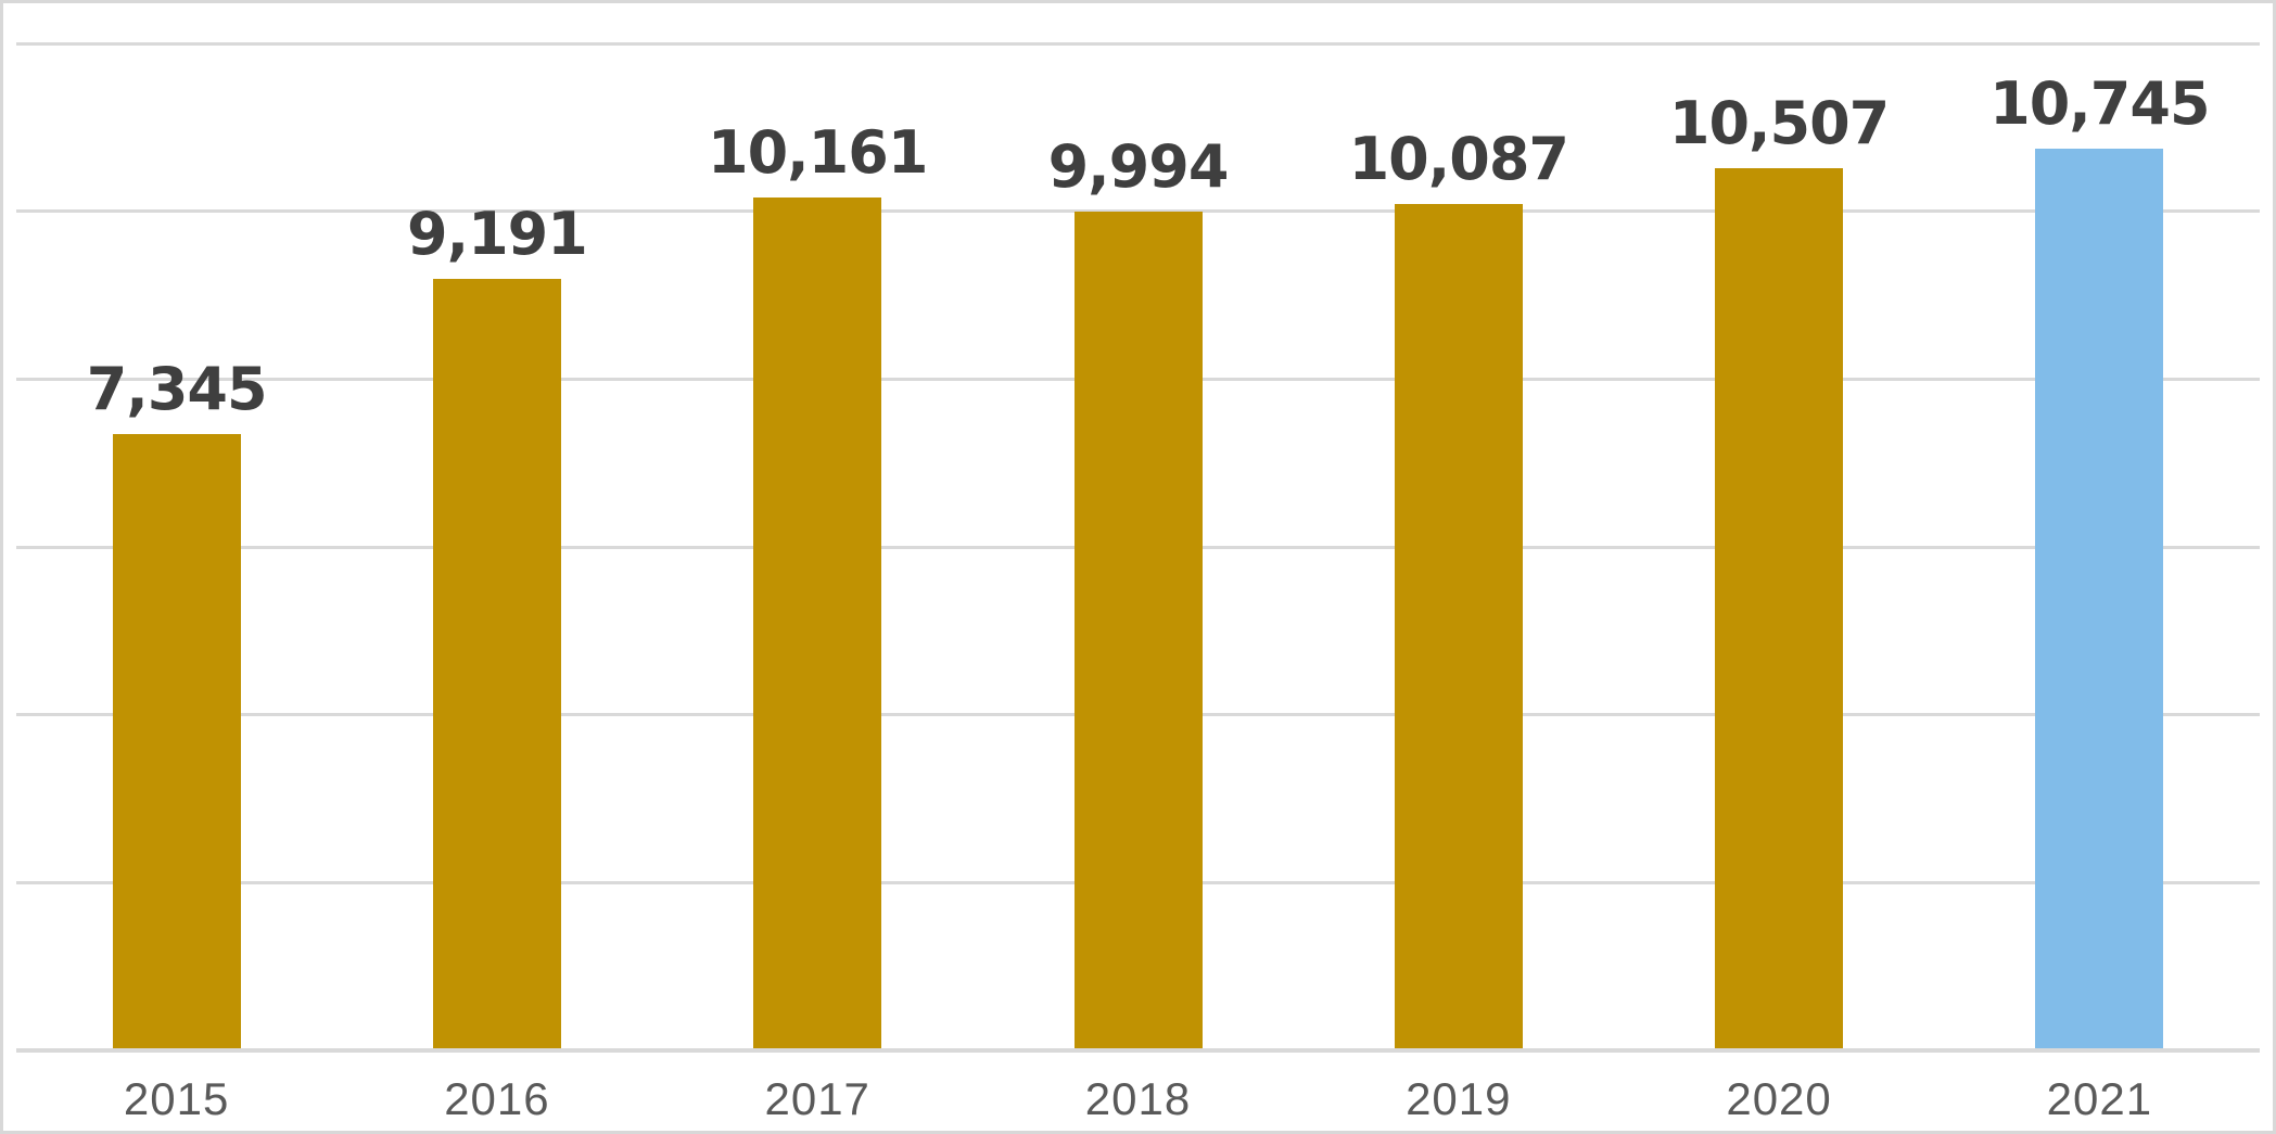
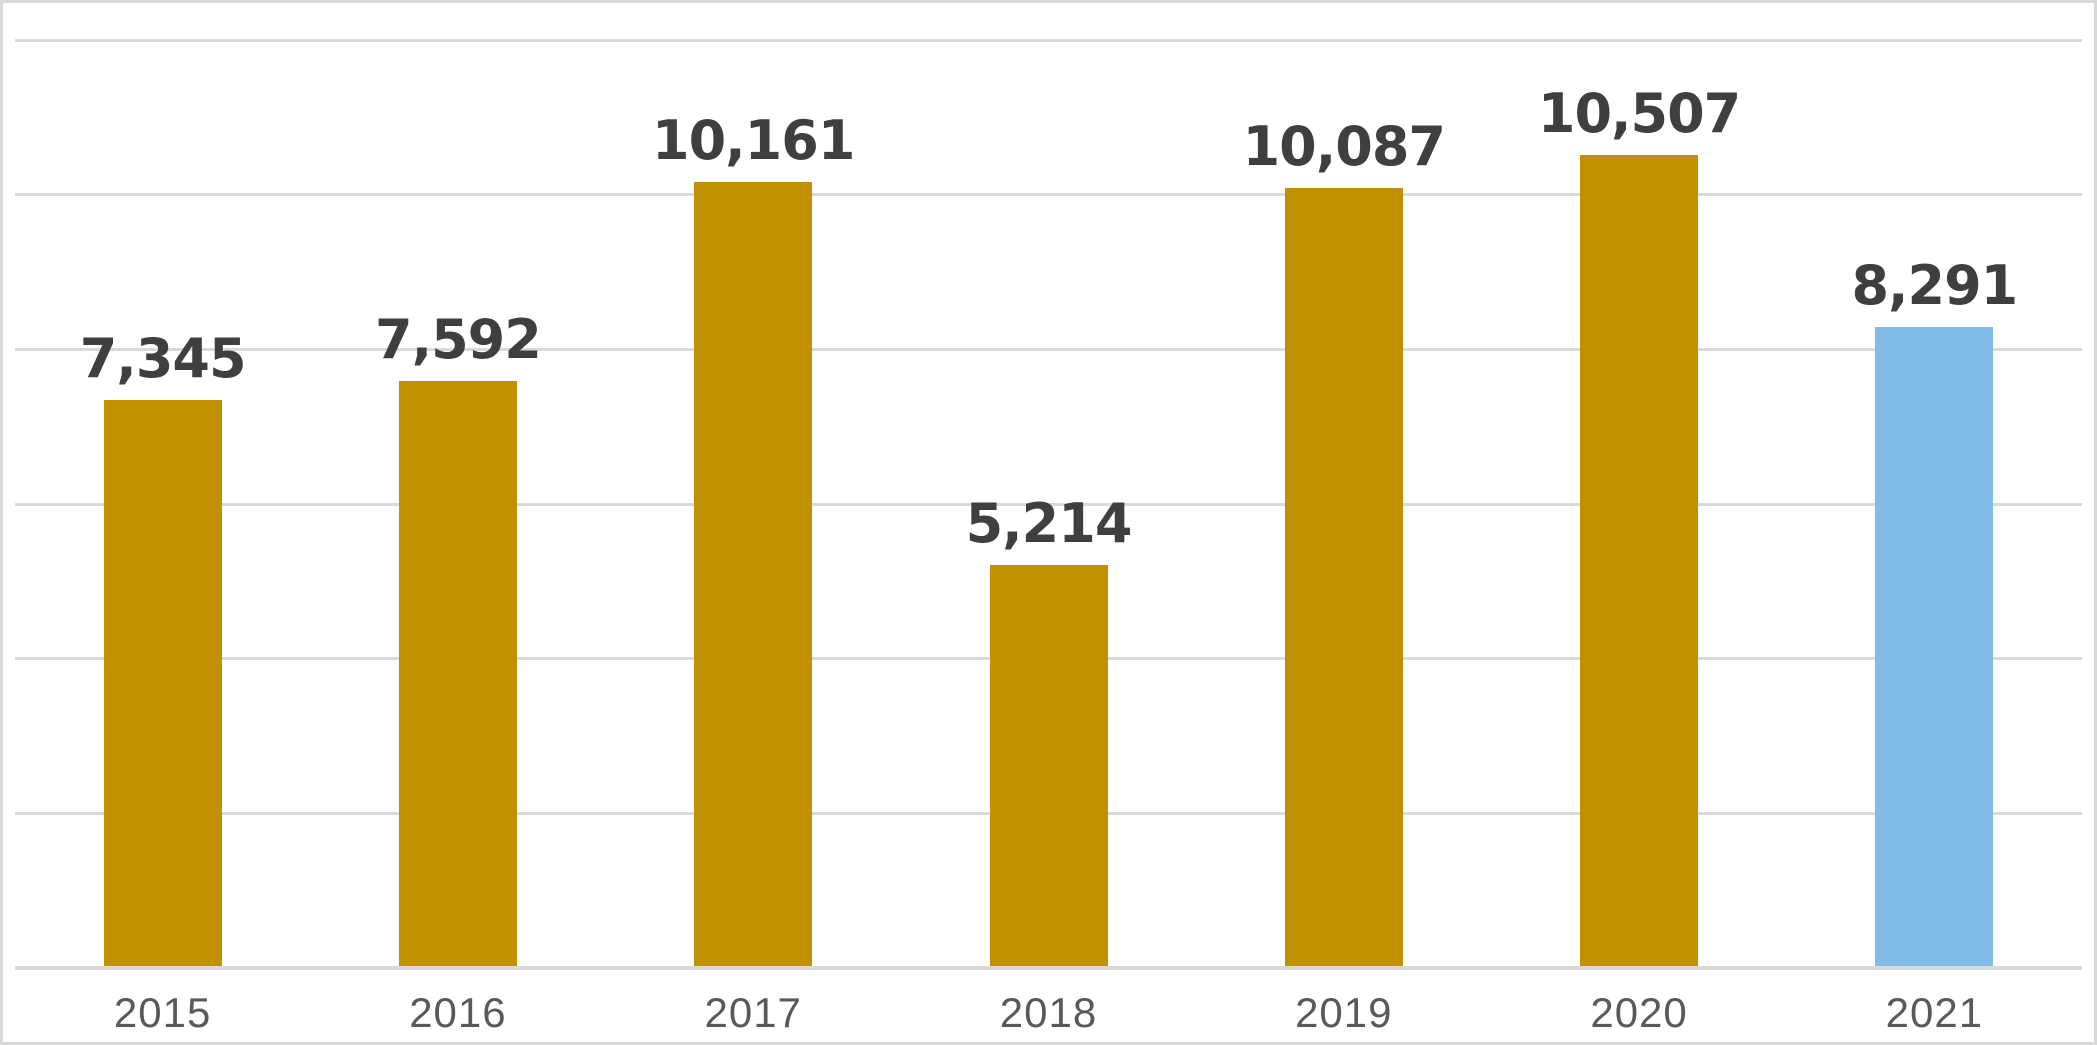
2016: 9,191 -> 7,592
2018: 9,994 -> 5,214
2021: 10,745 -> 8,291
